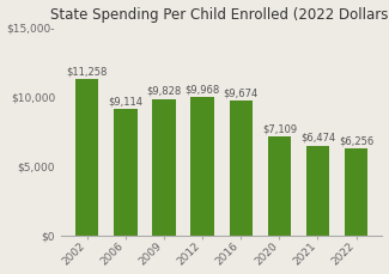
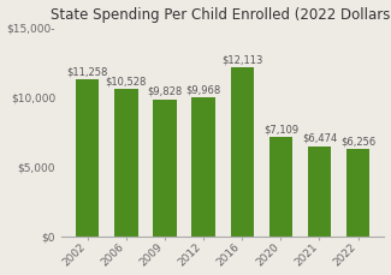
2006: $9,114 -> $10,528
2016: $9,674 -> $12,113
